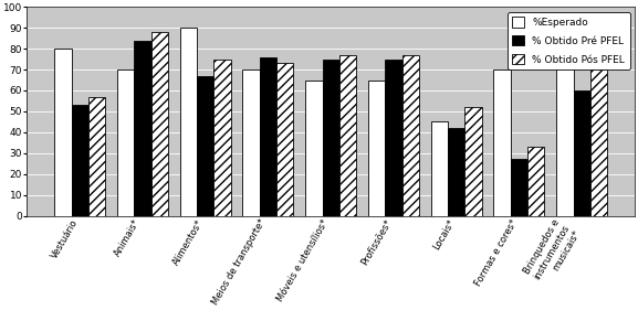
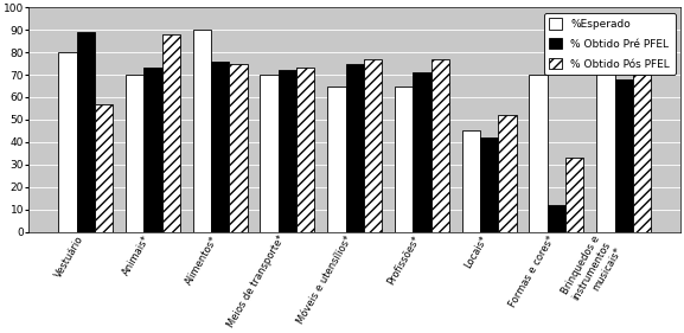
% Obtido Pré PFEL/Vestuário: 53 -> 89
% Obtido Pré PFEL/Animais*: 84 -> 73
% Obtido Pré PFEL/Alimentos*: 67 -> 76
% Obtido Pré PFEL/Meios de transporte*: 76 -> 72
% Obtido Pré PFEL/Profissões*: 75 -> 71
% Obtido Pré PFEL/Formas e cores*: 27 -> 12
% Obtido Pré PFEL/Brinquedos e instrumentos musicais*: 60 -> 68
